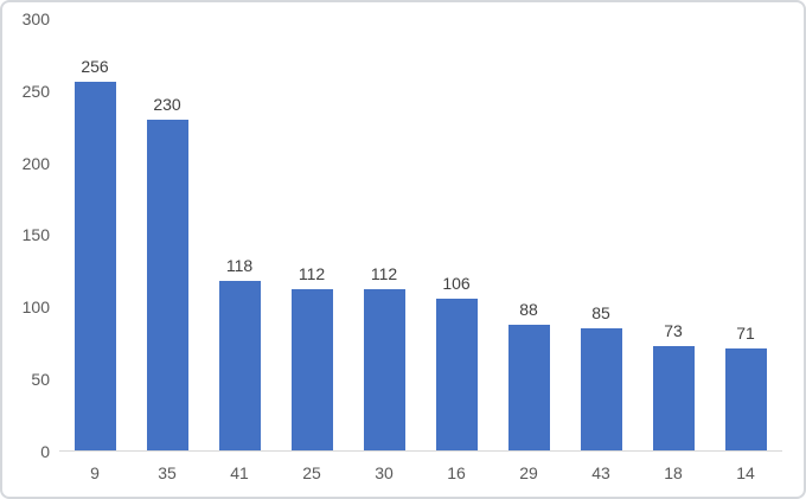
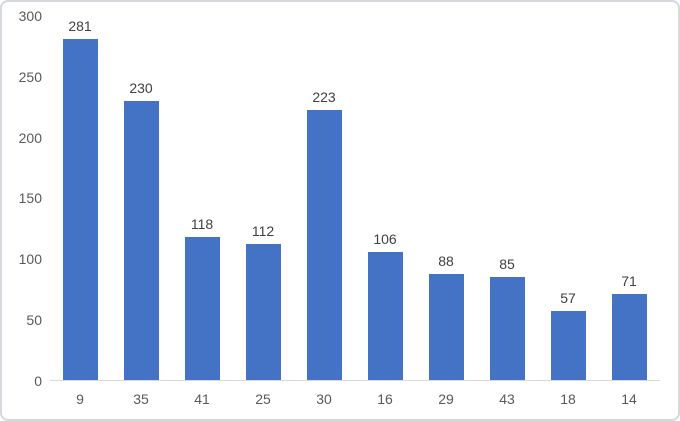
9: 256 -> 281
30: 112 -> 223
18: 73 -> 57
